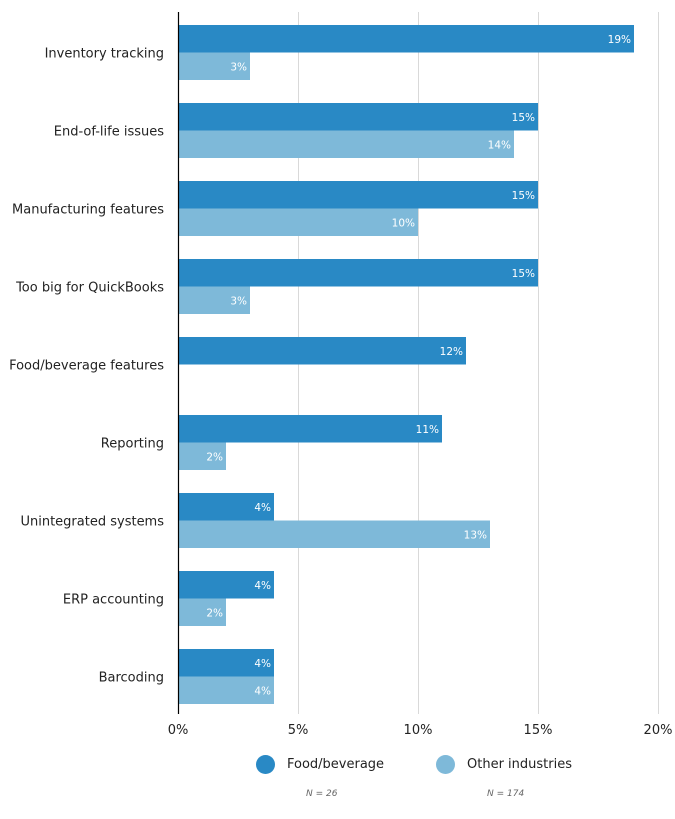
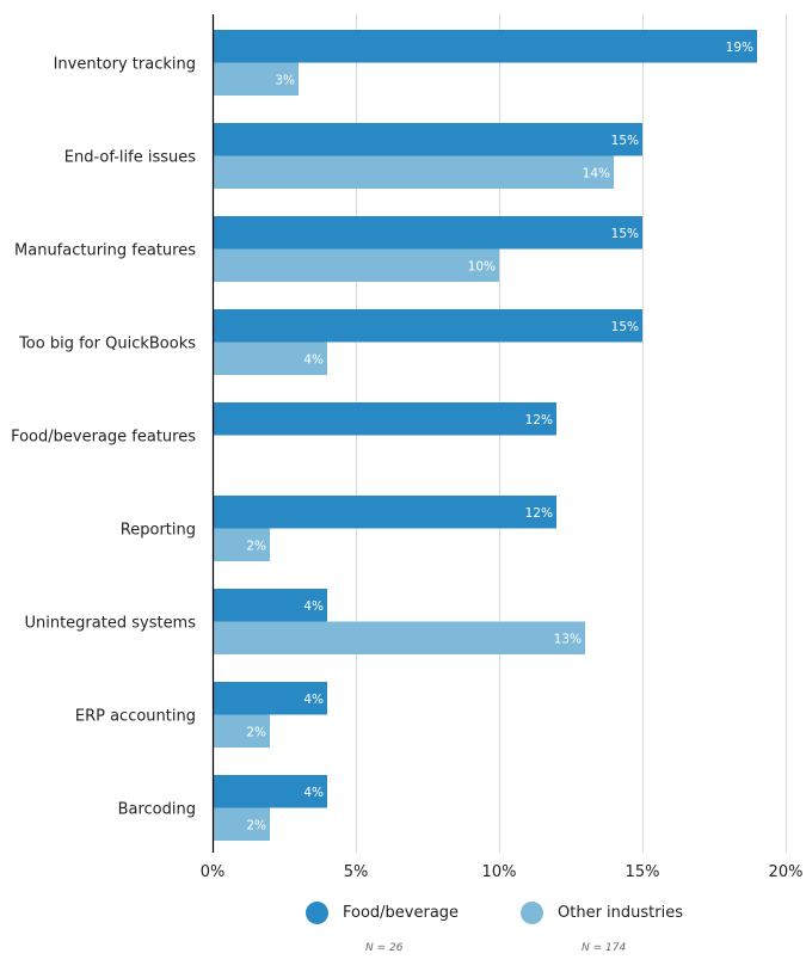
Other industries/Too big for QuickBooks: 3% -> 4%
Food/beverage/Reporting: 11% -> 12%
Other industries/Barcoding: 4% -> 2%
